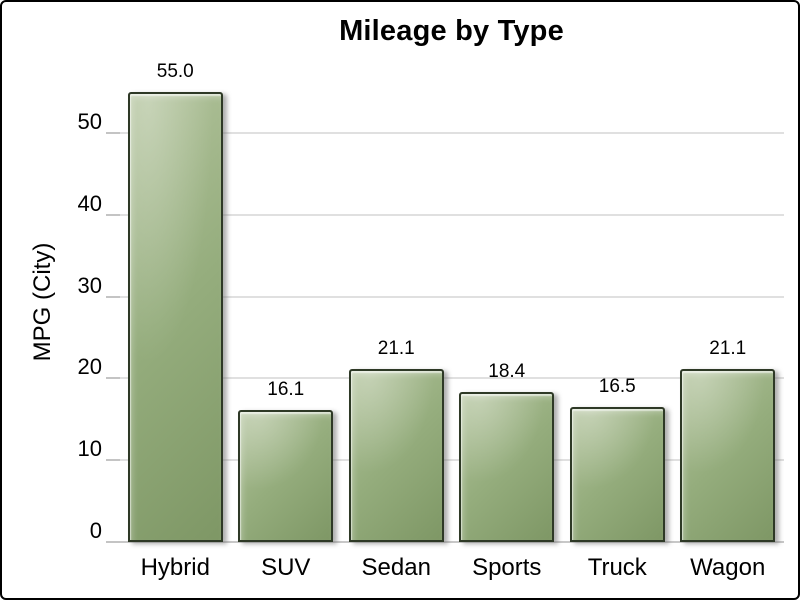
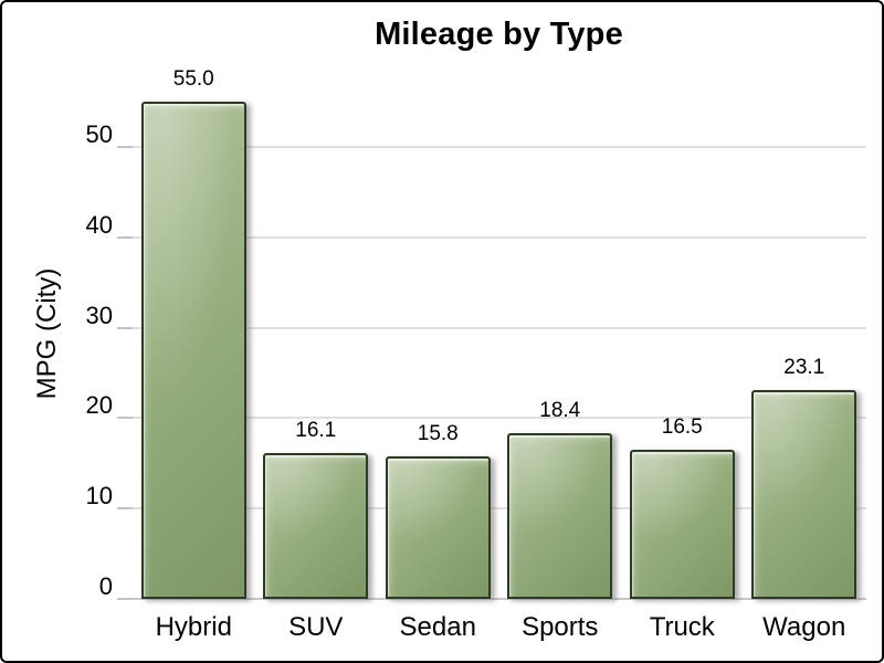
Sedan: 21.1 -> 15.8
Wagon: 21.1 -> 23.1
